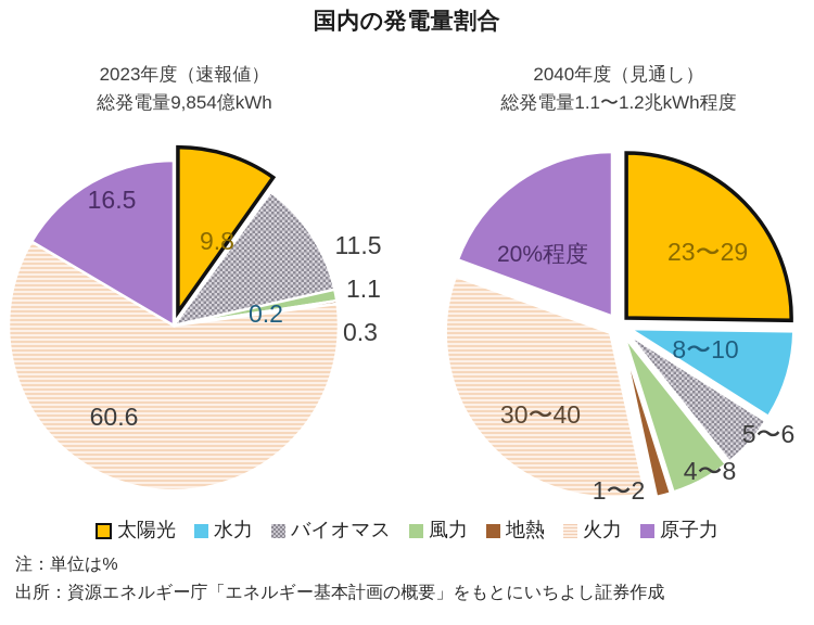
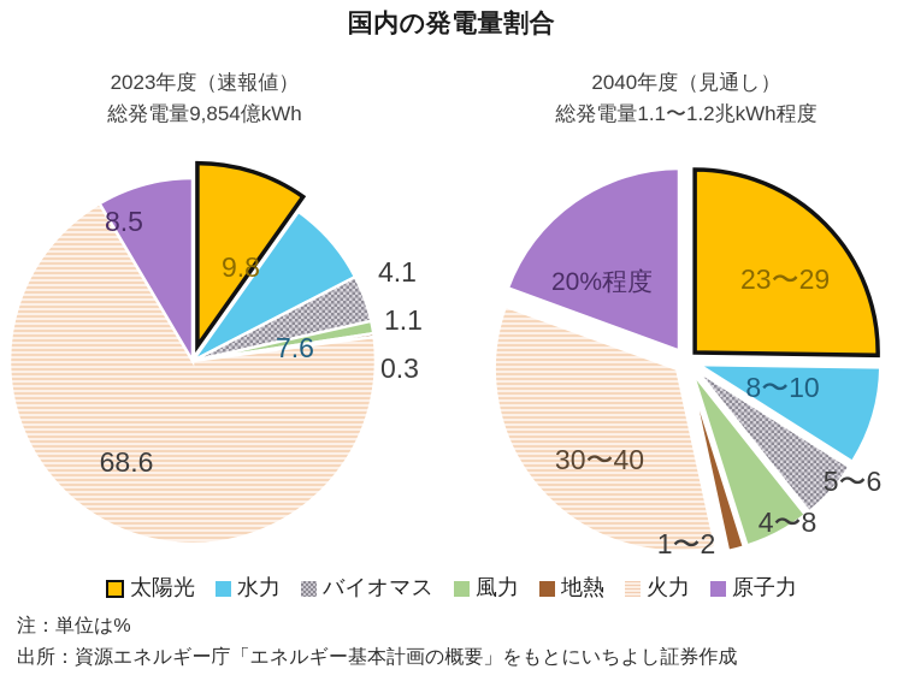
2023年度（速報値）/水力: 0.2 -> 7.6
2023年度（速報値）/バイオマス: 11.5 -> 4.1
2023年度（速報値）/火力: 60.6 -> 68.6
2023年度（速報値）/原子力: 16.5 -> 8.5
